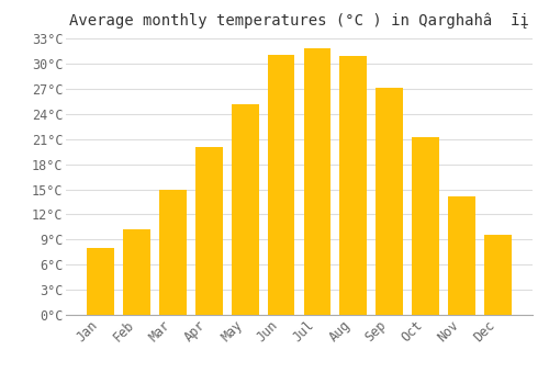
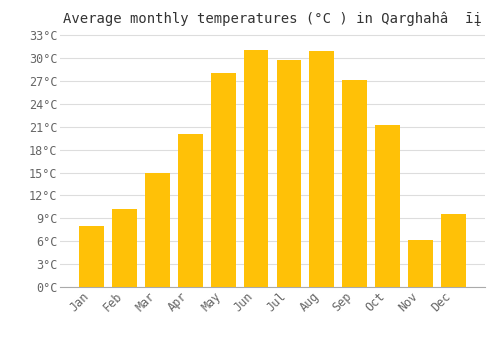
May: 25.2°C -> 28.0°C
Jul: 31.8°C -> 29.8°C
Nov: 14.1°C -> 6.2°C
